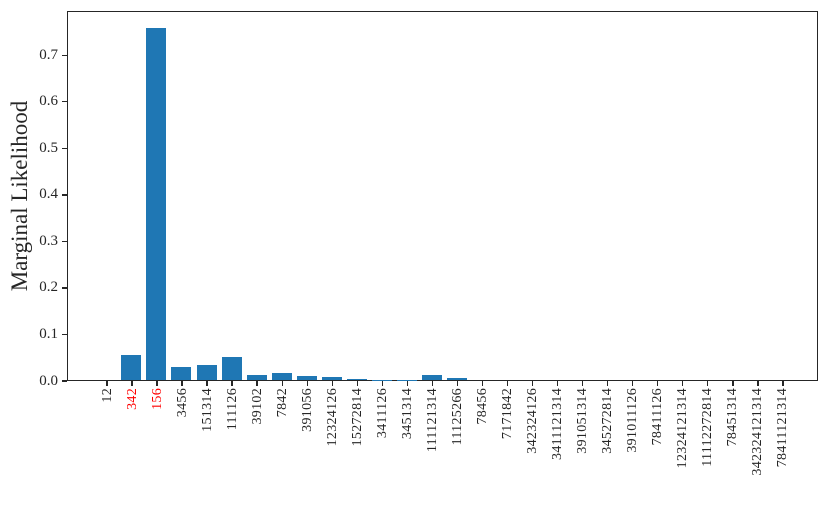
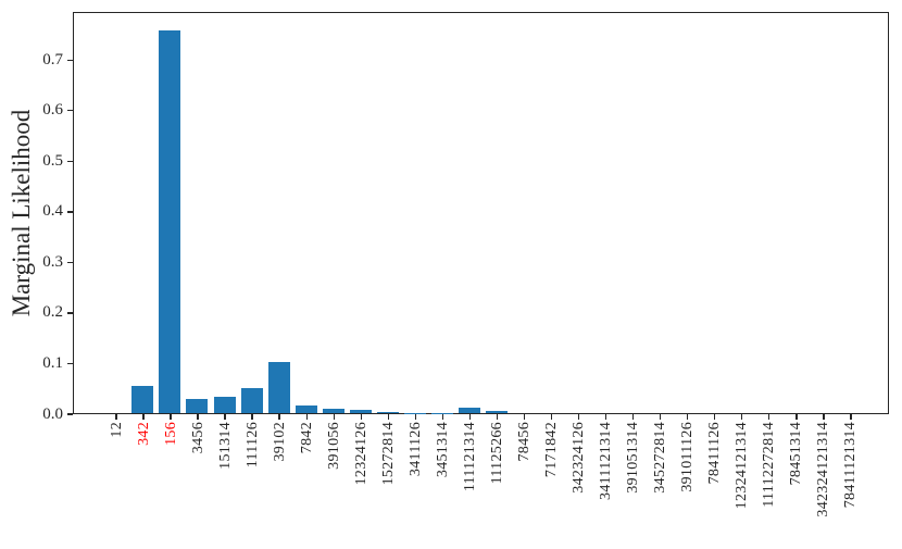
39102: 0.01 -> 0.10
